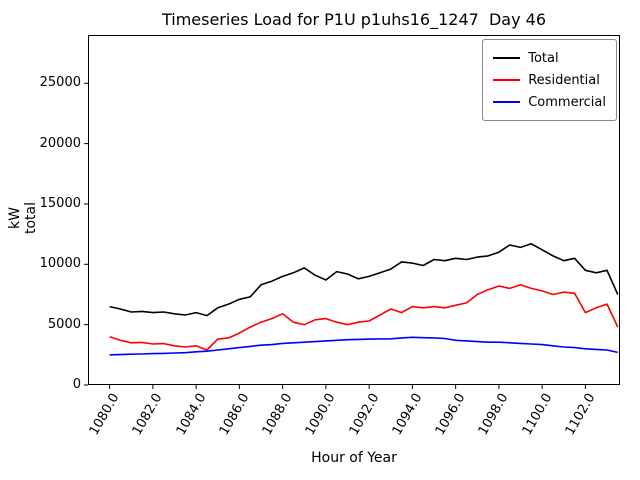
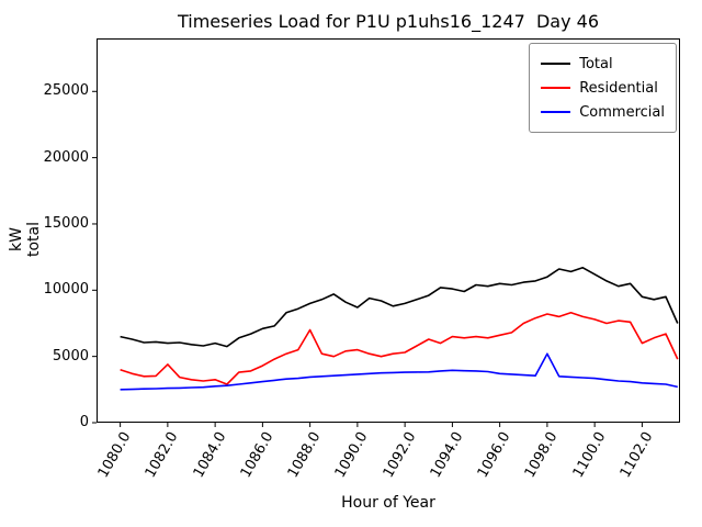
Residential/1082.0: 3400 -> 4400
Residential/1088.0: 5900 -> 7000
Commercial/1098.0: 3600 -> 5200
